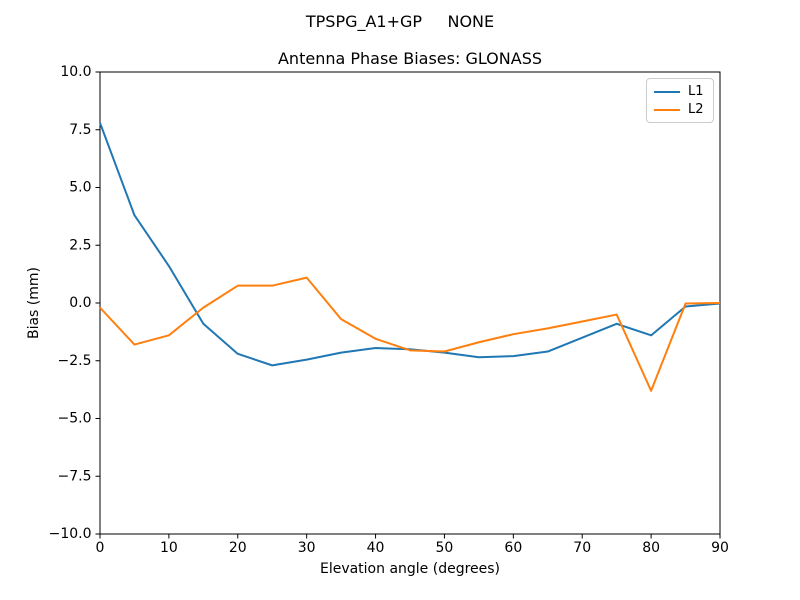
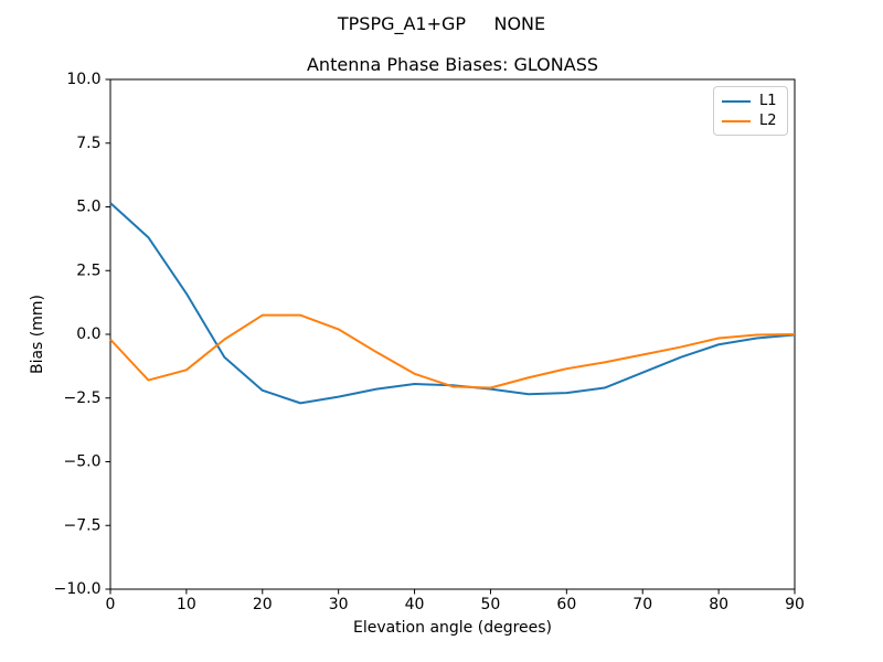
L1/0: 7.8 -> 5.2
L2/30: 1.1 -> 0.2
L1/80: -1.4 -> -0.4
L2/80: -3.8 -> -0.1
